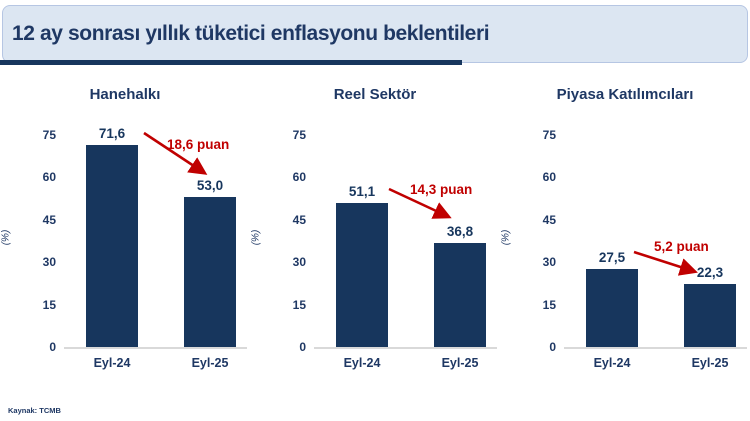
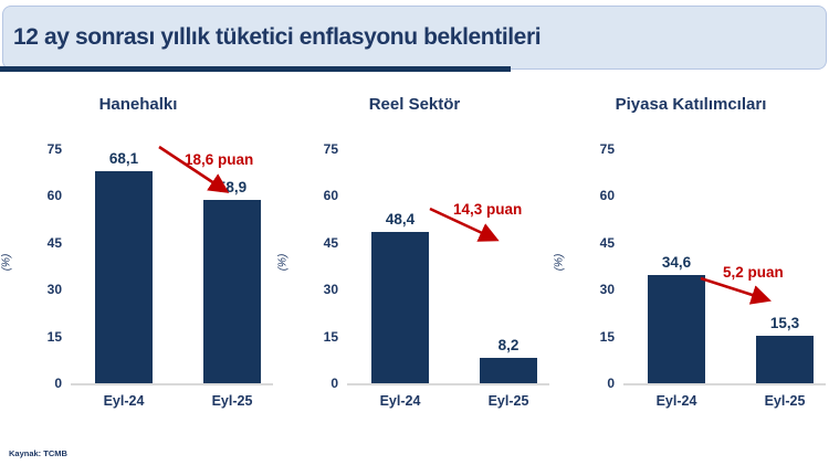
Hanehalkı/Eyl-24: 71,6 -> 68,1
Hanehalkı/Eyl-25: 53,0 -> 58,9
Reel Sektör/Eyl-24: 51,1 -> 48,4
Reel Sektör/Eyl-25: 36,8 -> 8,2
Piyasa Katılımcıları/Eyl-24: 27,5 -> 34,6
Piyasa Katılımcıları/Eyl-25: 22,3 -> 15,3
